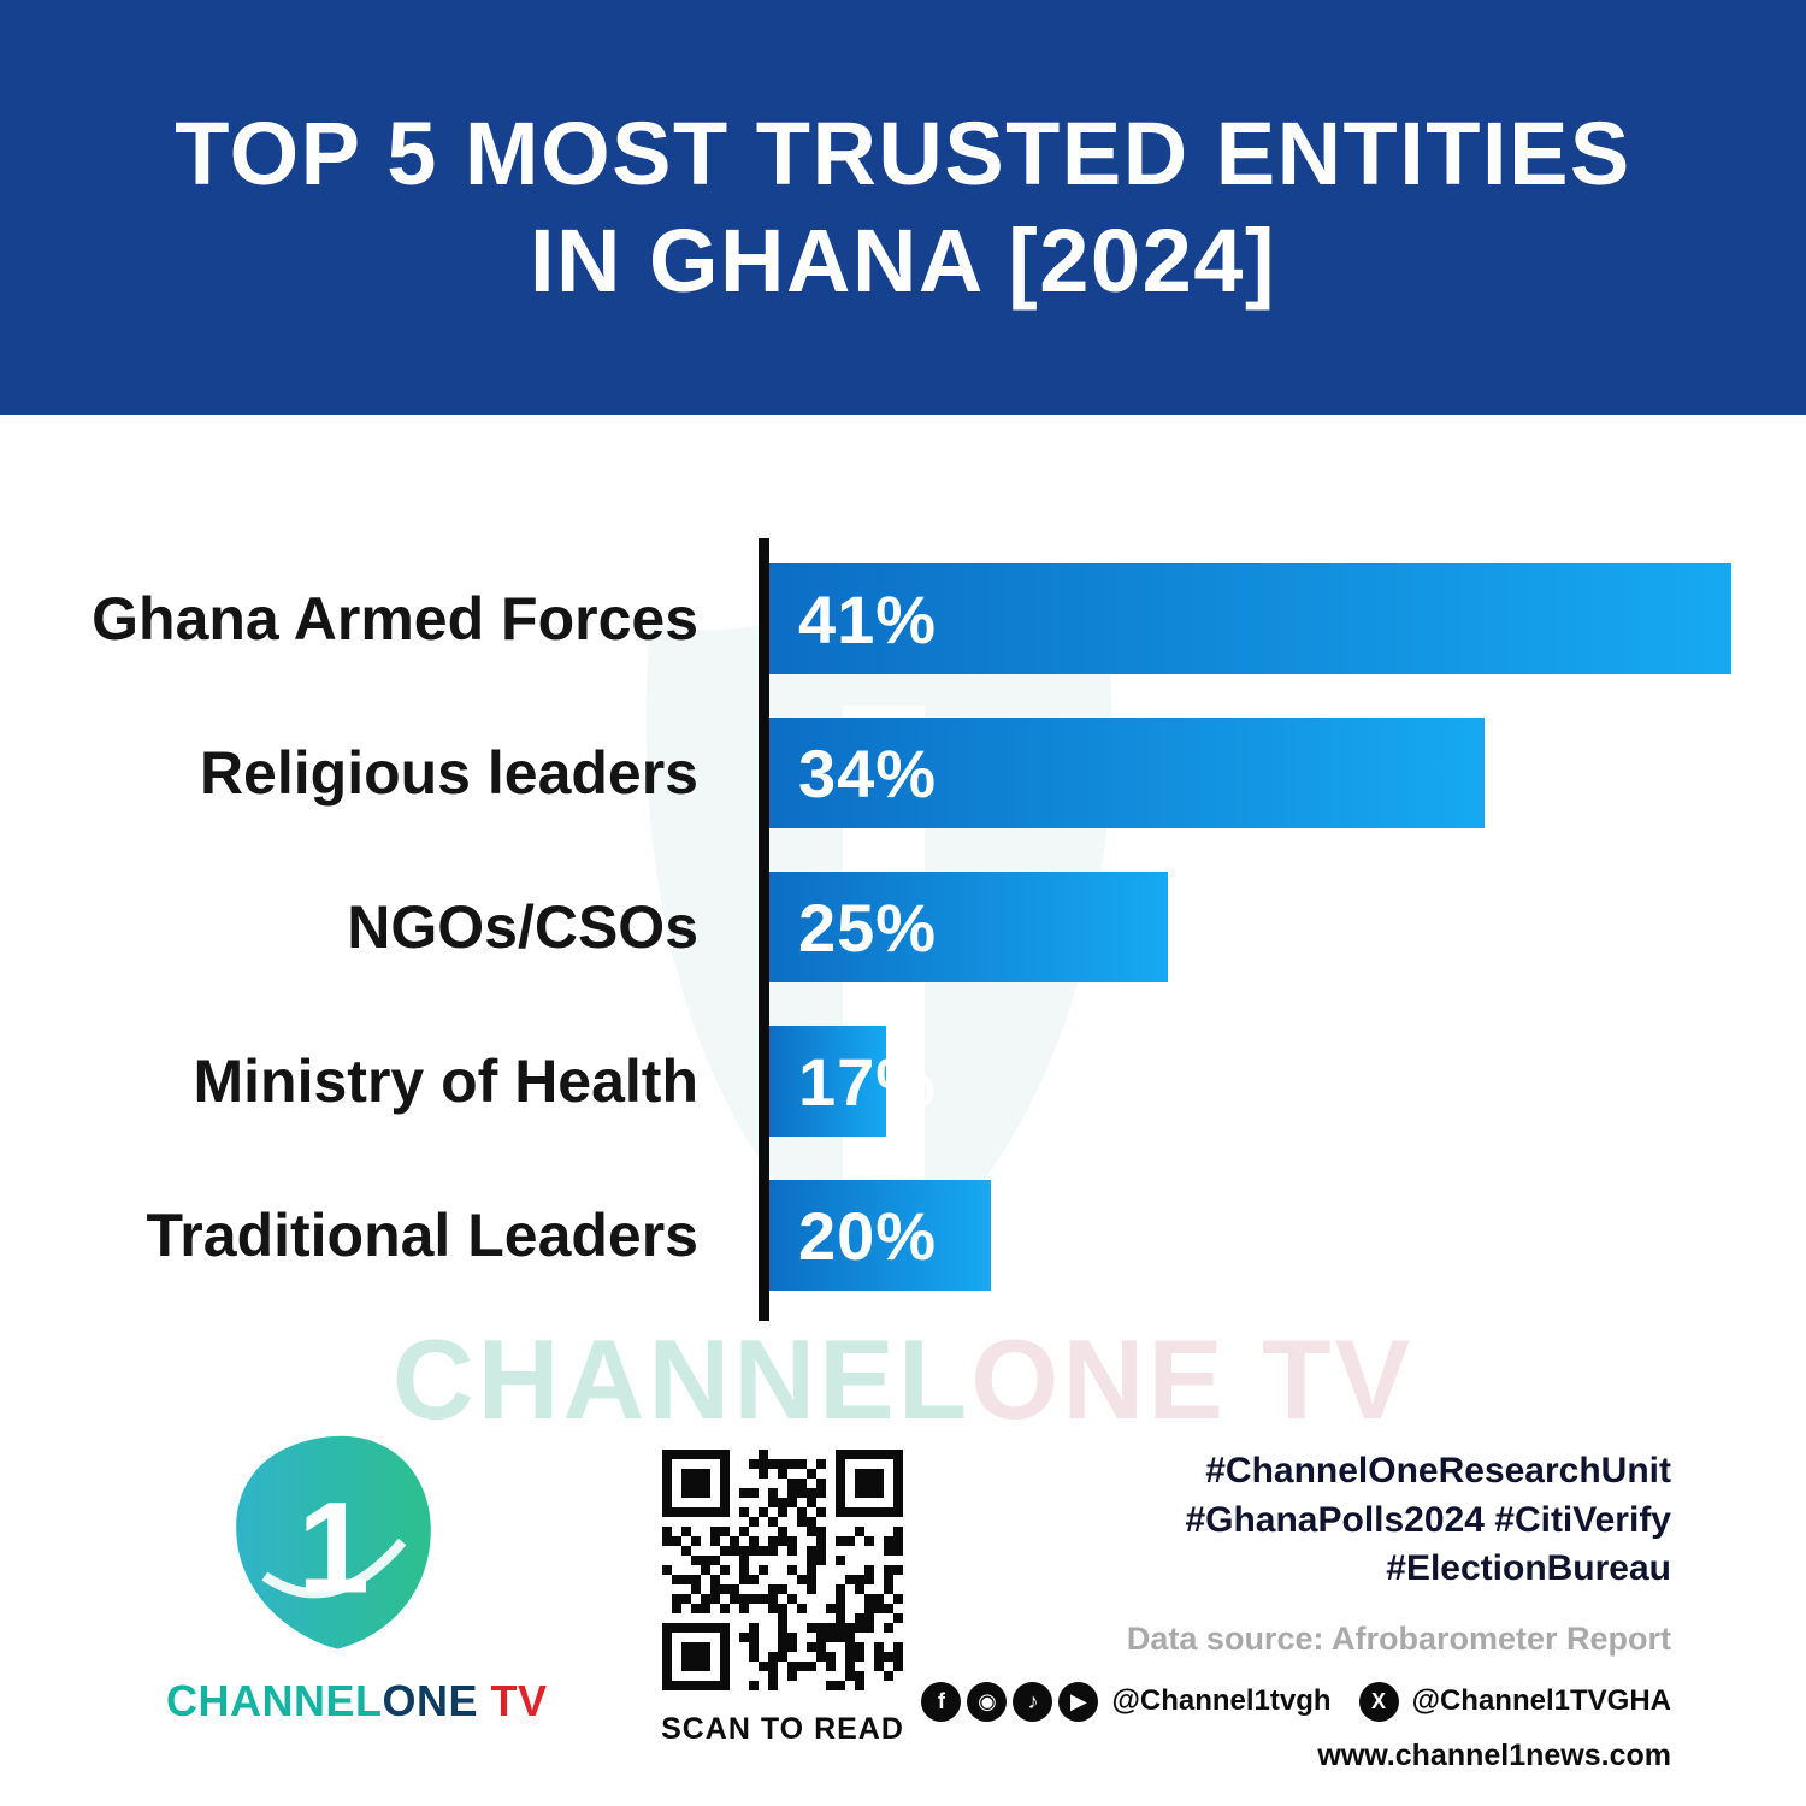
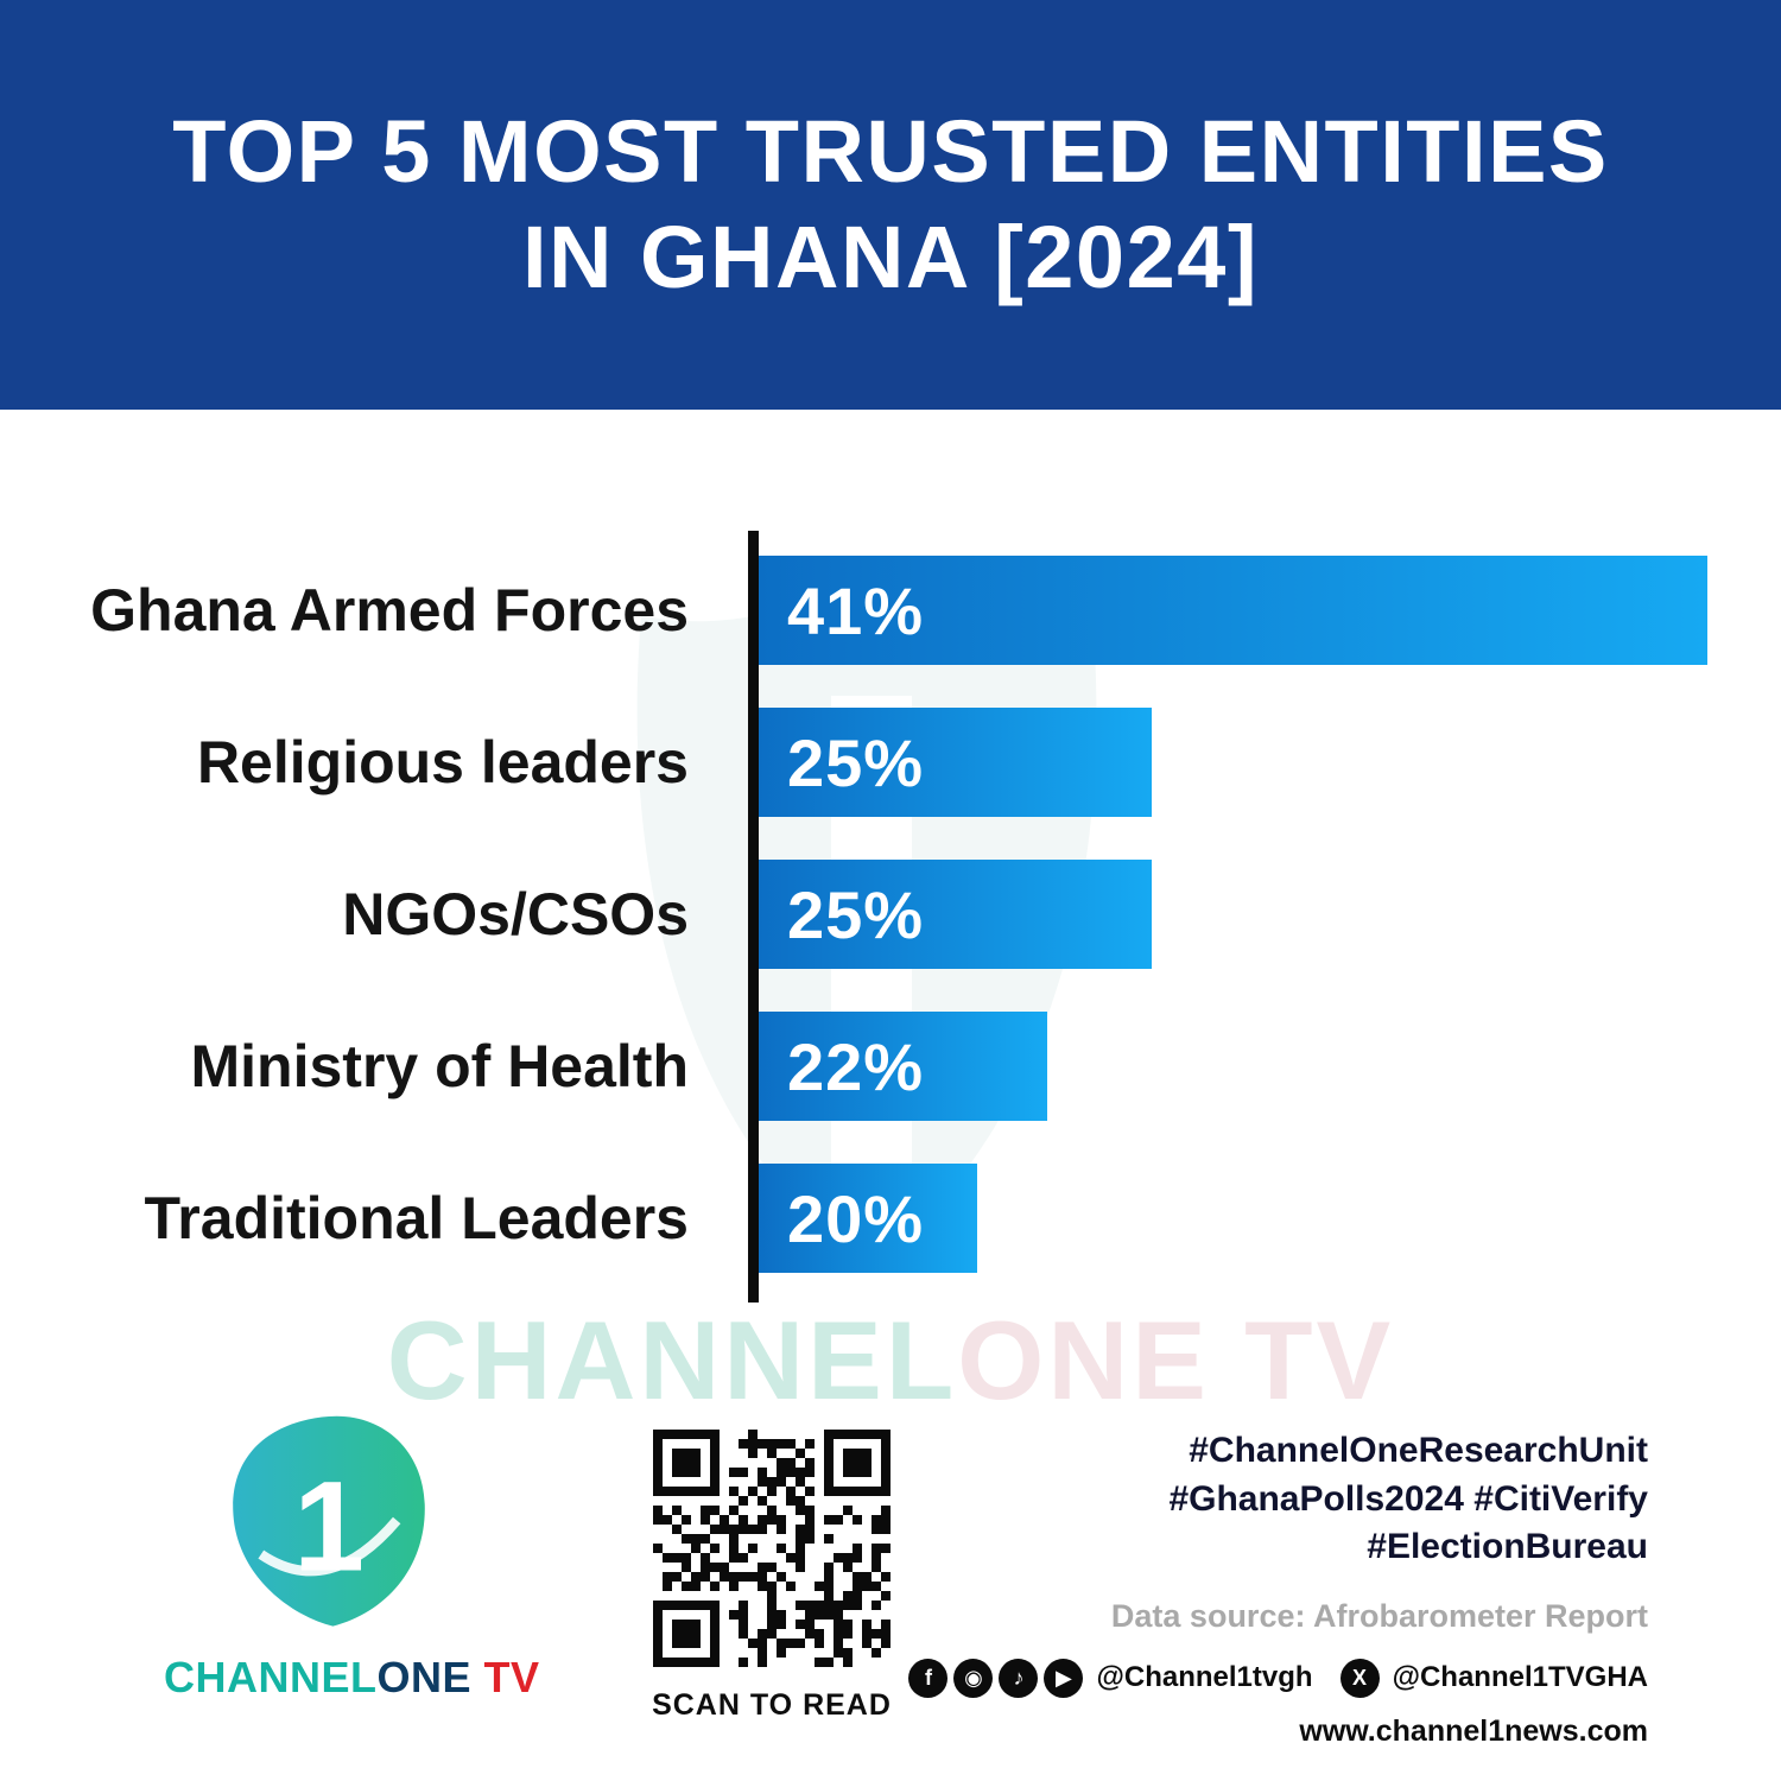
Religious leaders: 34% -> 25%
Ministry of Health: 17% -> 22%
